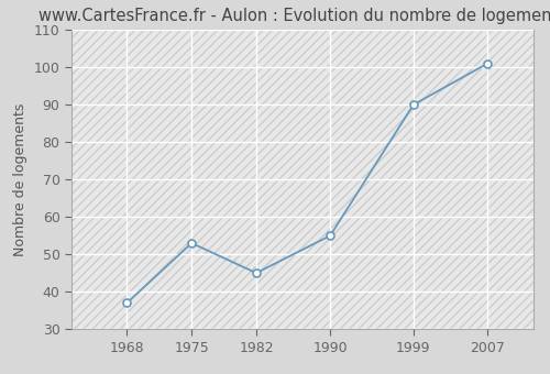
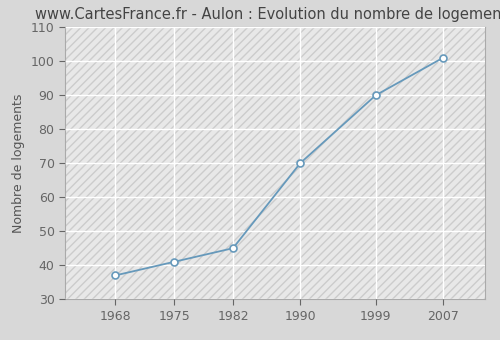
1975: 53 -> 41
1990: 55 -> 70
